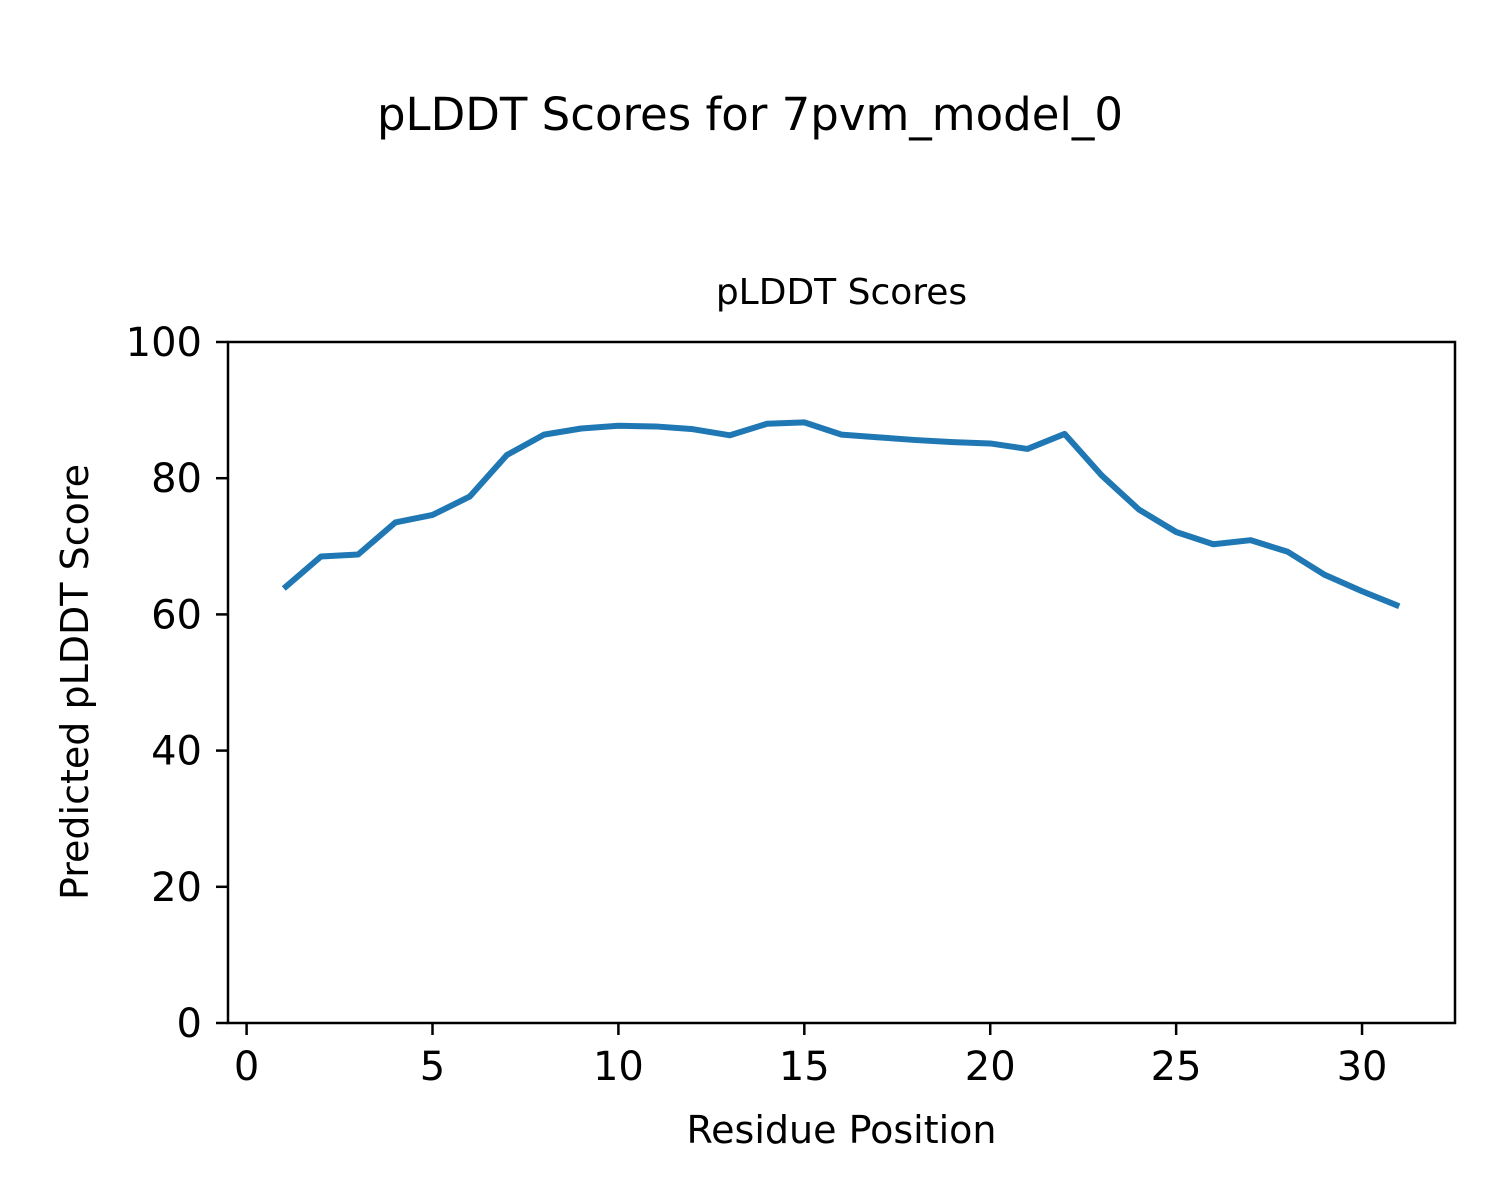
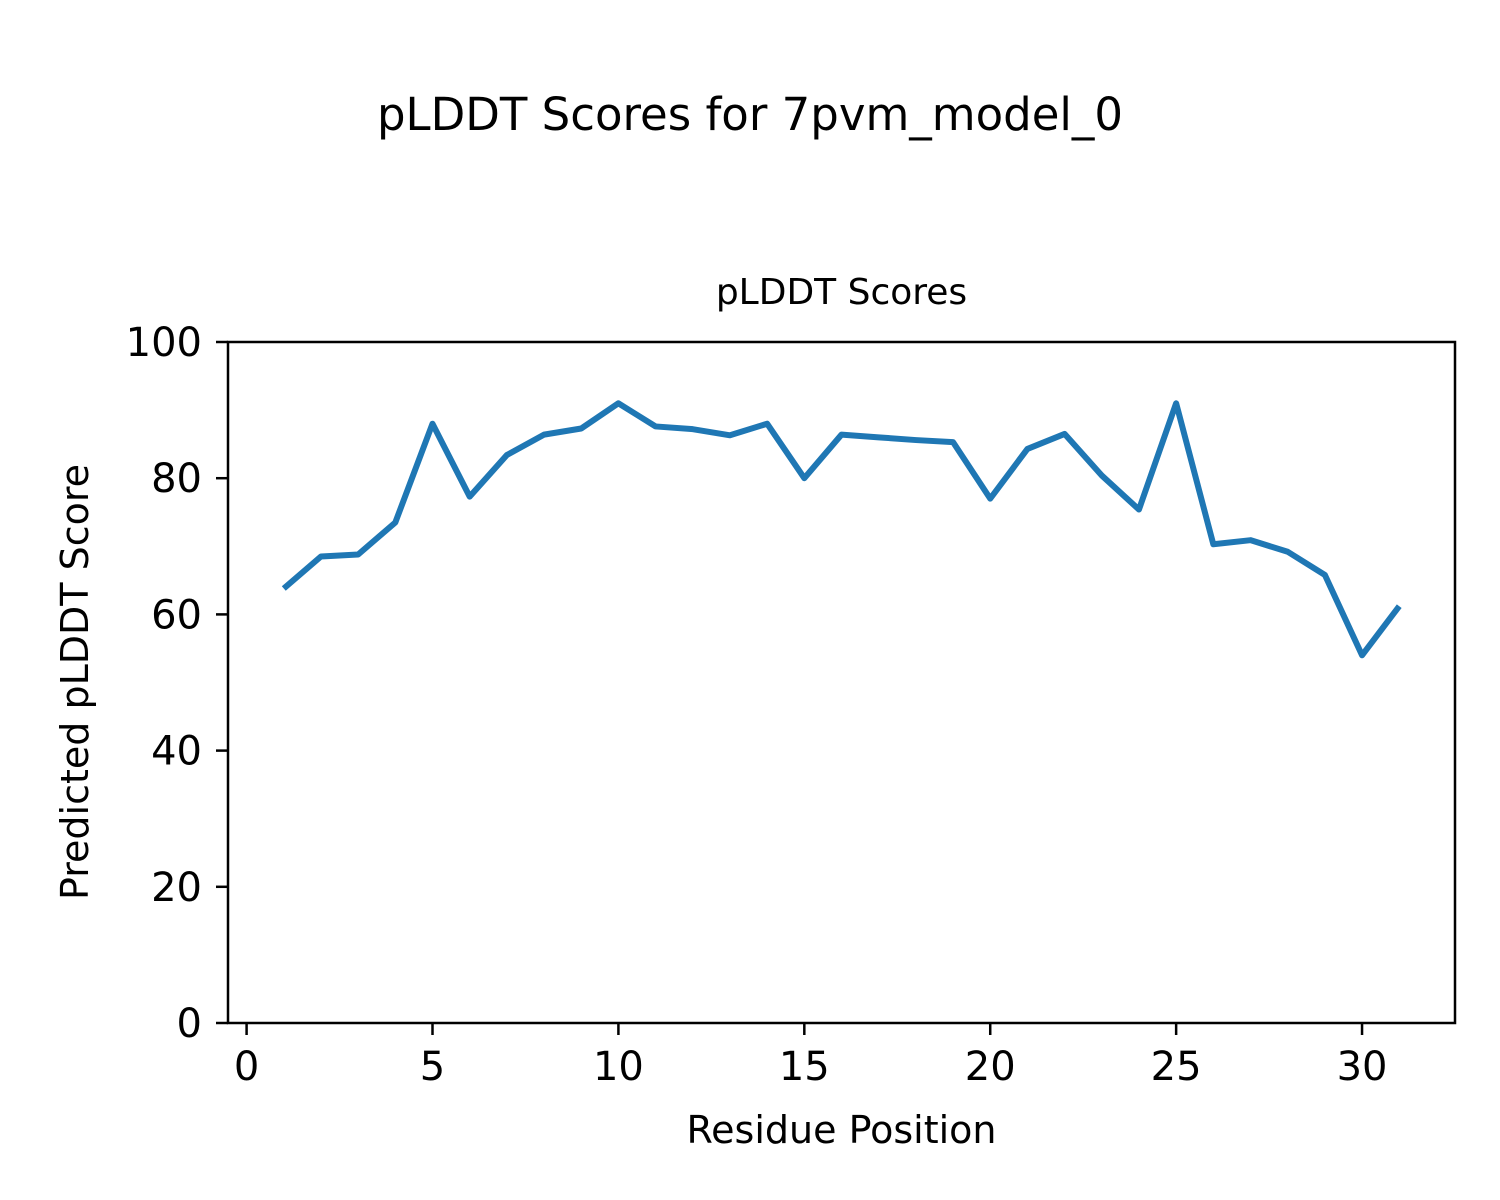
5: 75 -> 88
10: 88 -> 91
15: 88 -> 80
20: 85 -> 77
25: 72 -> 91
30: 63 -> 54
